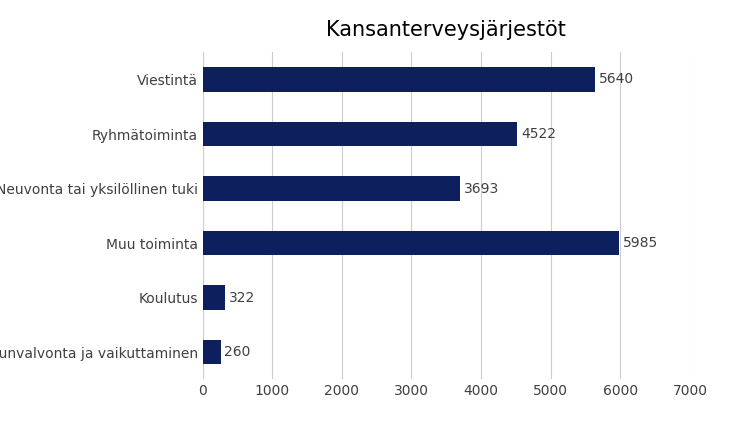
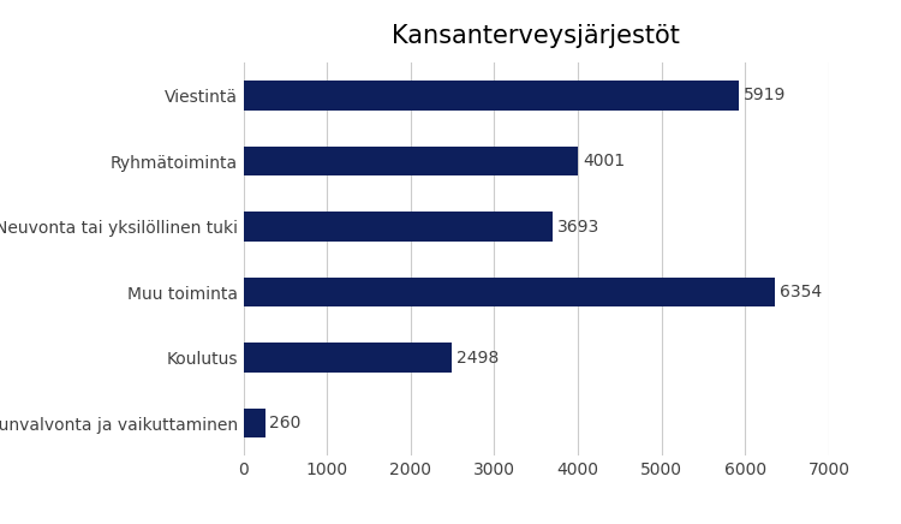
Viestintä: 5640 -> 5919
Ryhmätoiminta: 4522 -> 4001
Muu toiminta: 5985 -> 6354
Koulutus: 322 -> 2498
